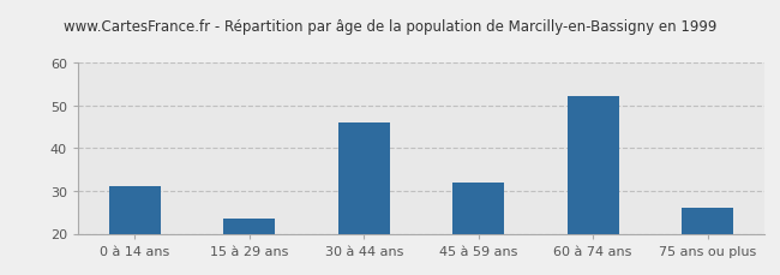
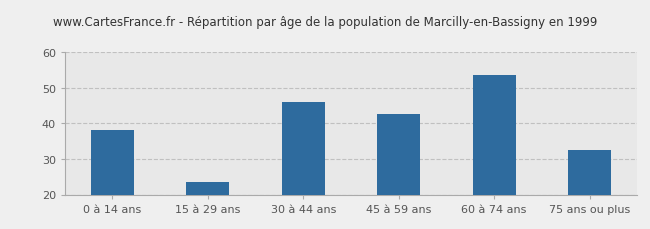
0 à 14 ans: 31.0 -> 38.0
45 à 59 ans: 32.0 -> 42.5
60 à 74 ans: 52.0 -> 53.5
75 ans ou plus: 26.0 -> 32.5
